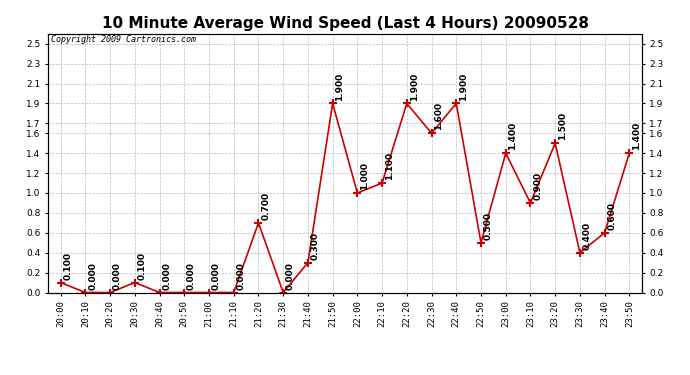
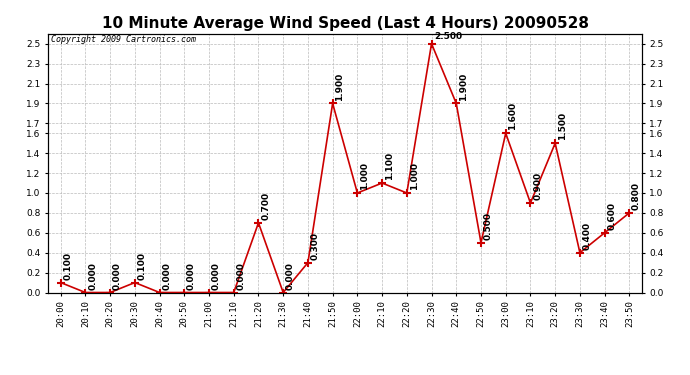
22:20: 1.900 -> 1.000
22:30: 1.600 -> 2.500
23:00: 1.400 -> 1.600
23:50: 1.400 -> 0.800
